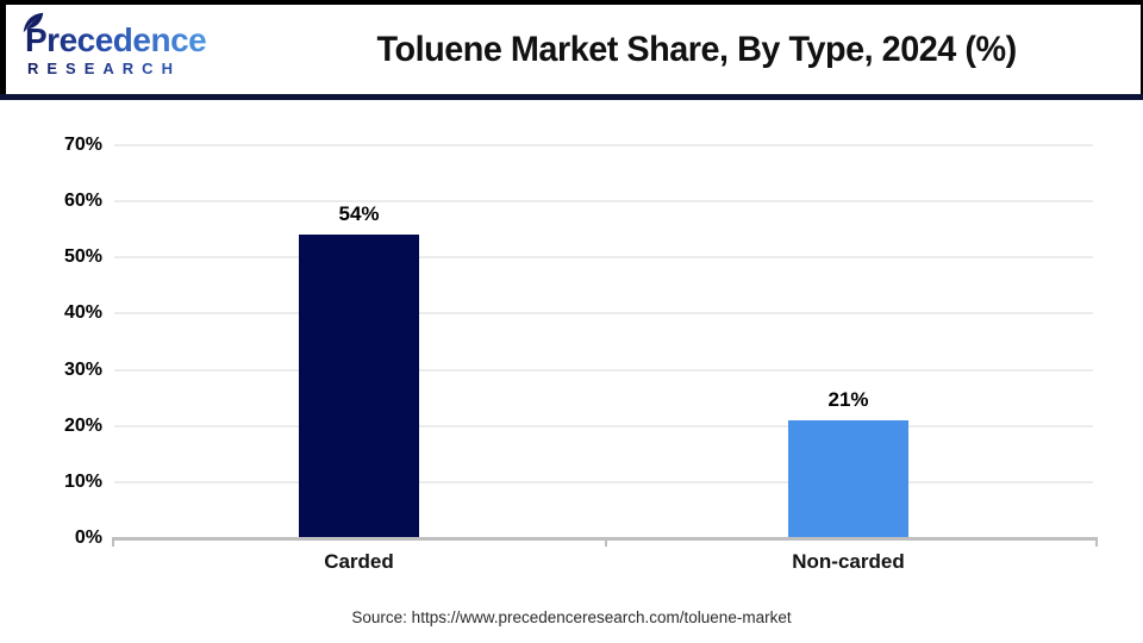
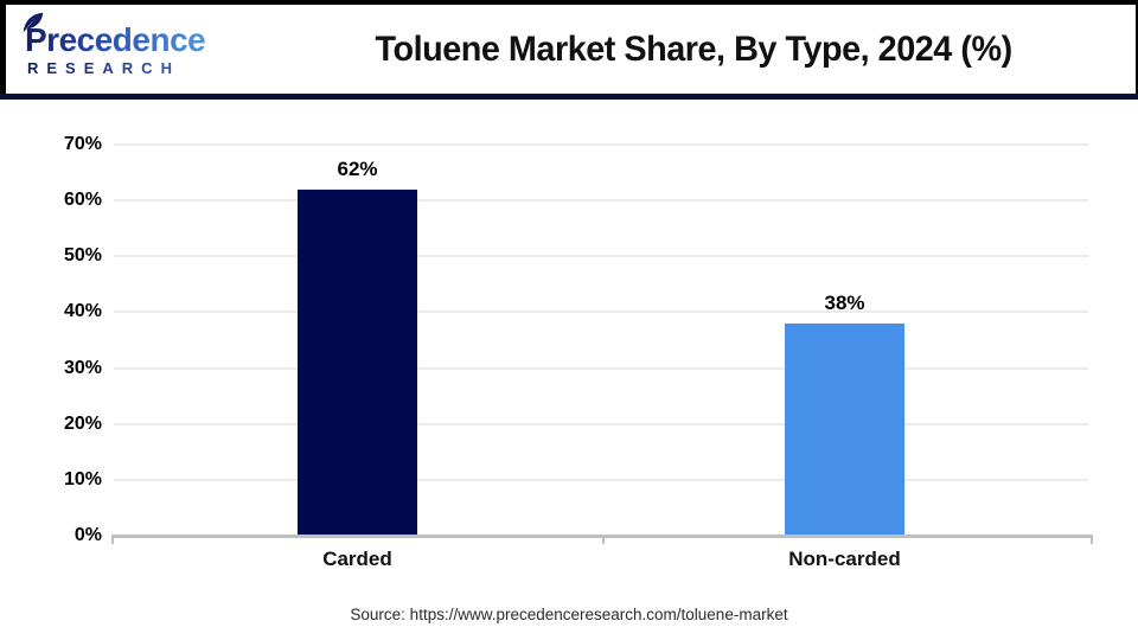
Carded: 54% -> 62%
Non-carded: 21% -> 38%
